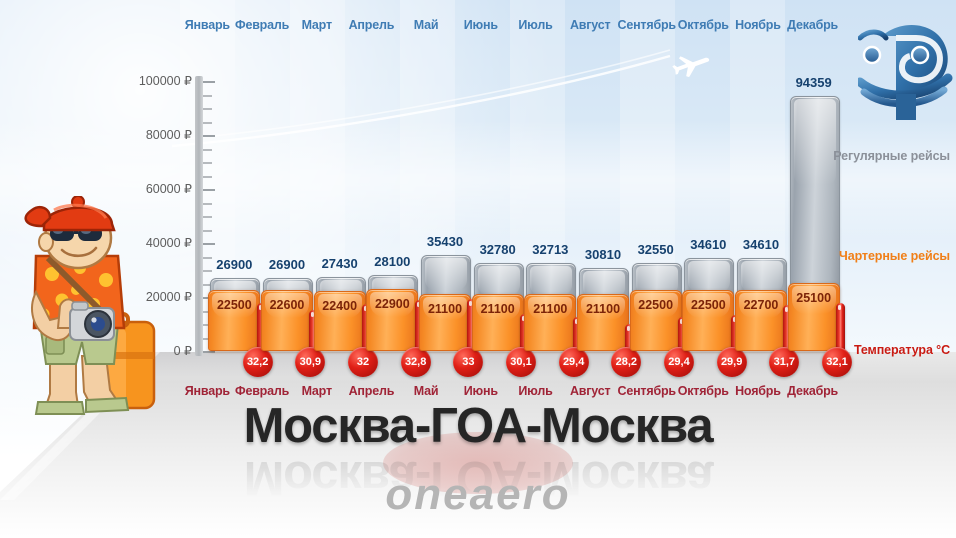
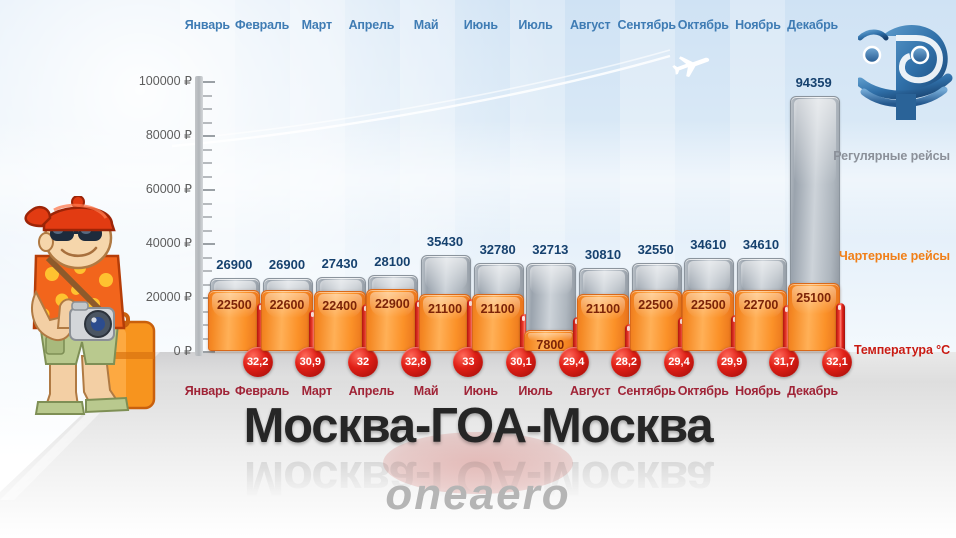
Чартерные рейсы/Июль: 21100 -> 7800
